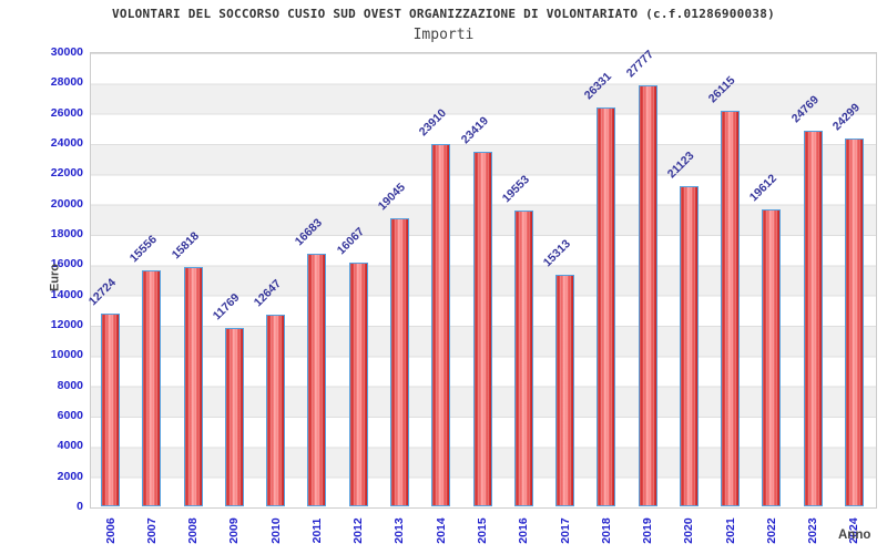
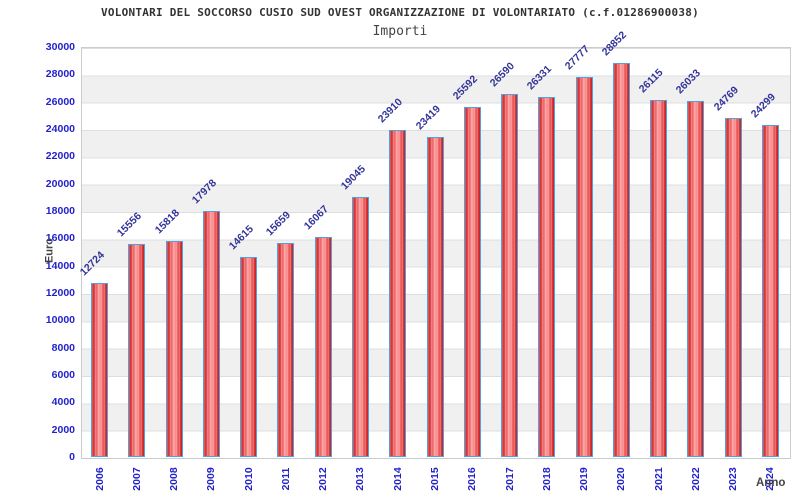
2009: 11769 -> 17978
2010: 12647 -> 14615
2011: 16683 -> 15659
2016: 19553 -> 25592
2017: 15313 -> 26590
2020: 21123 -> 28852
2022: 19612 -> 26033
